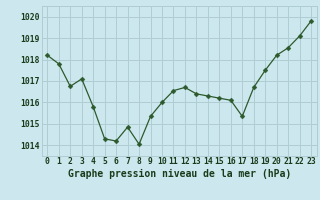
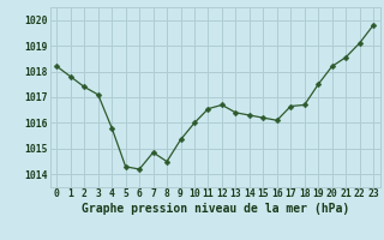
2: 1016.75 -> 1017.40
8: 1014.05 -> 1014.50
17: 1015.35 -> 1016.65
